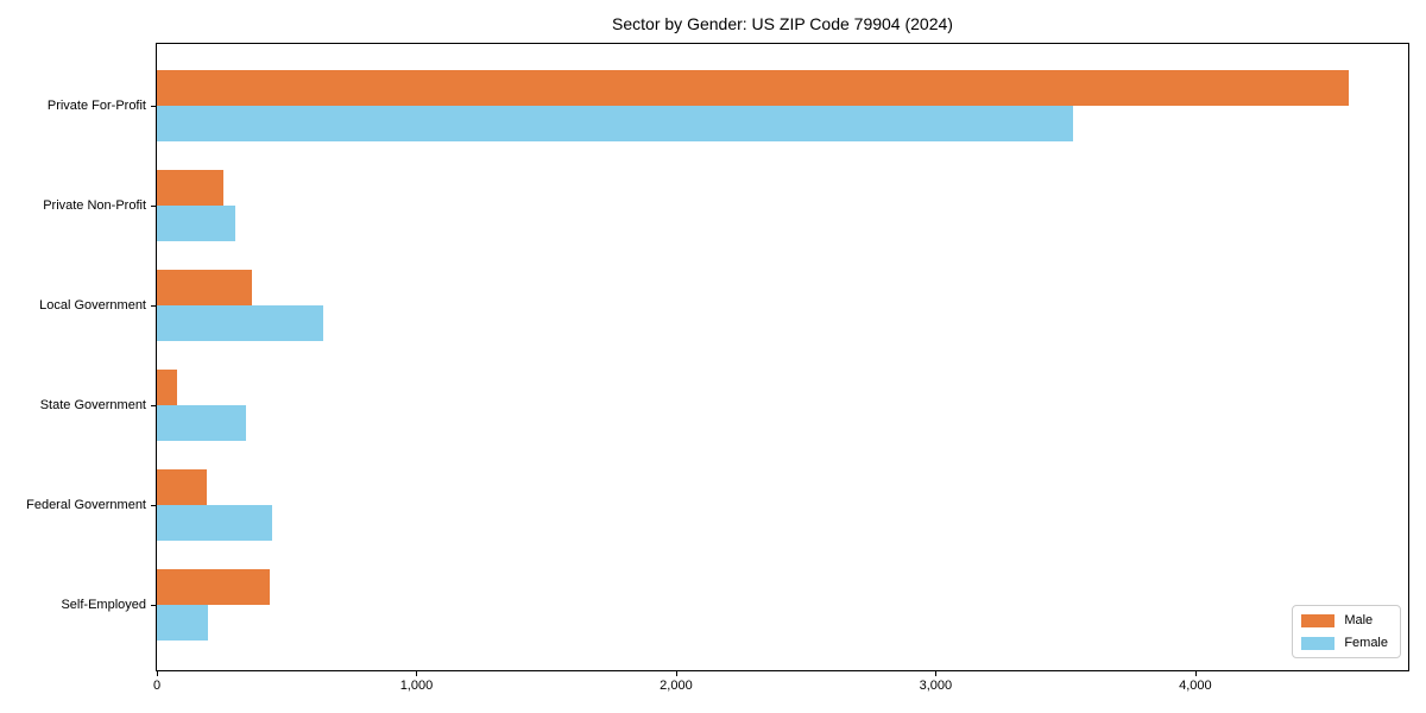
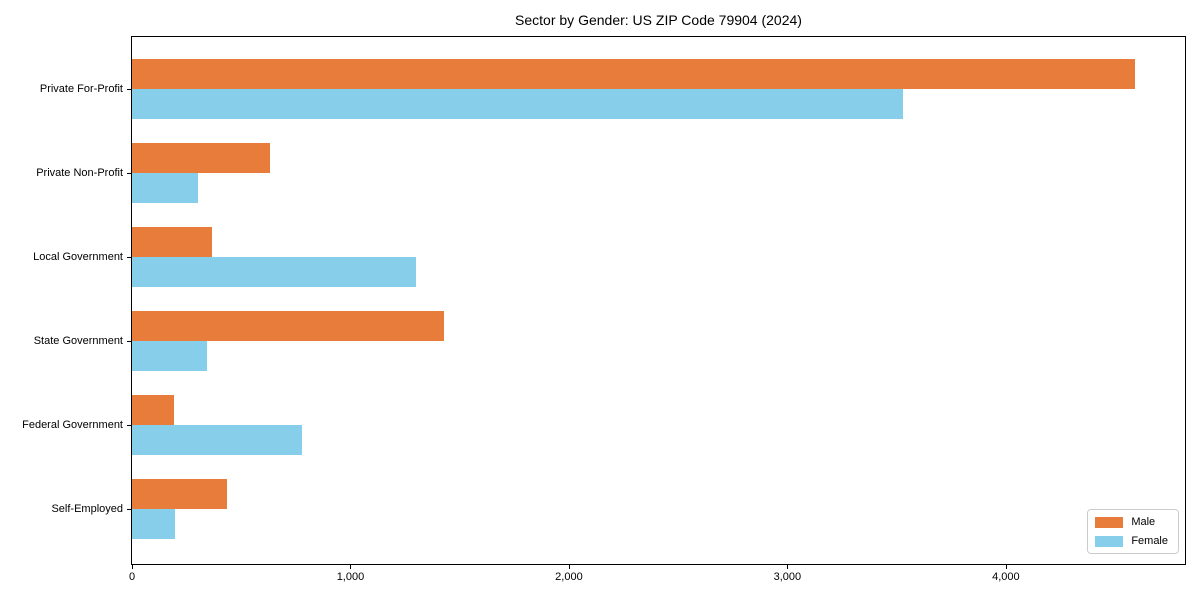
Male/Private Non-Profit: 260 -> 630
Female/Local Government: 640 -> 1300
Male/State Government: 80 -> 1430
Female/Federal Government: 440 -> 780
